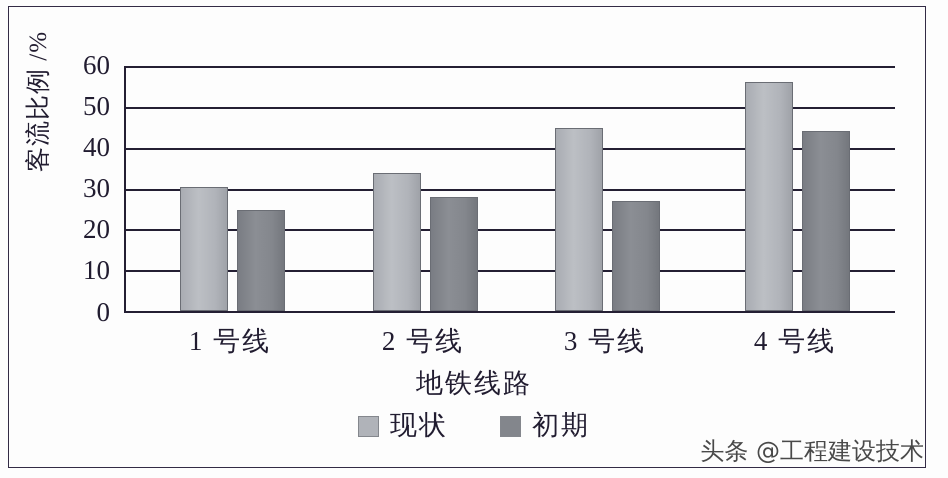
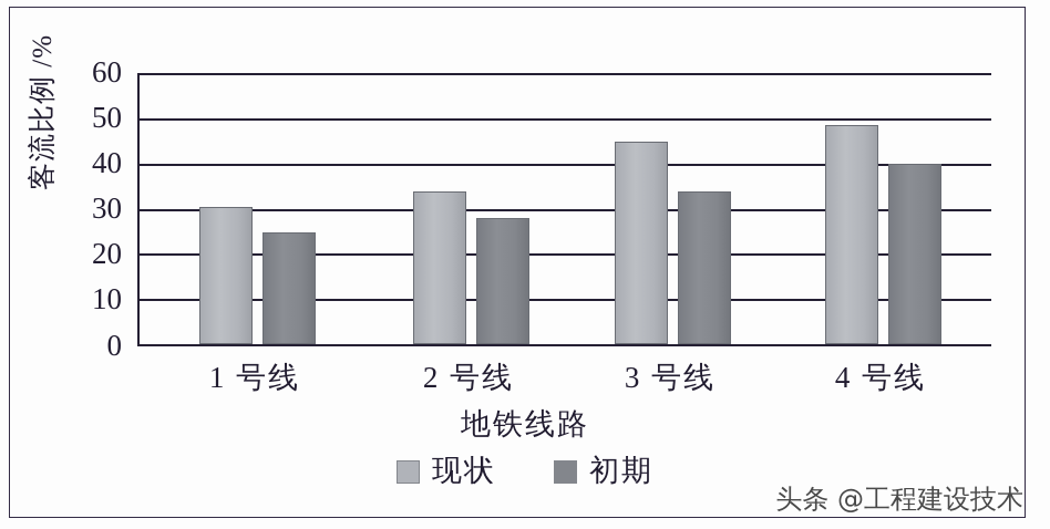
初期/3 号线: 27 -> 34
现状/4 号线: 56 -> 49
初期/4 号线: 44 -> 40
